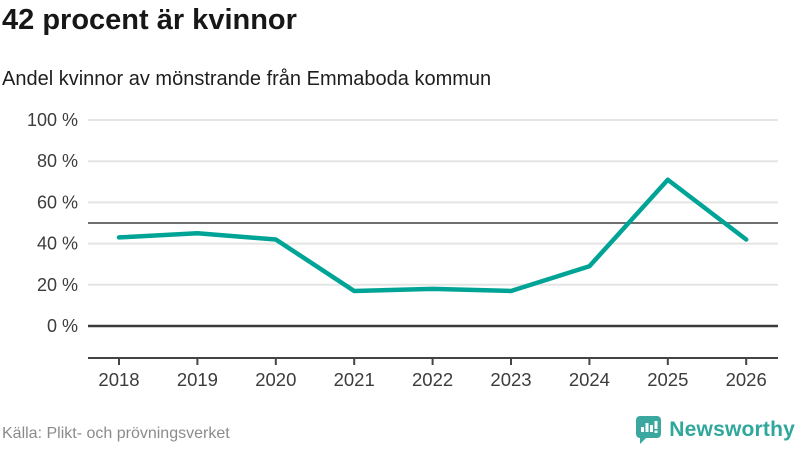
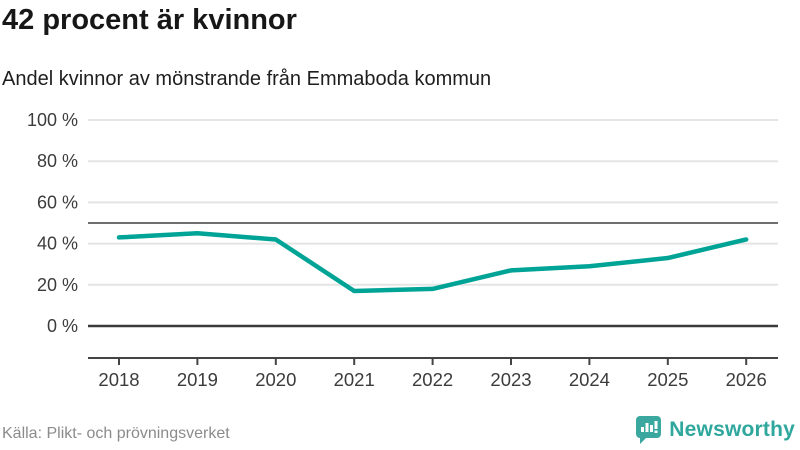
2023: 17% -> 27%
2025: 71% -> 33%
